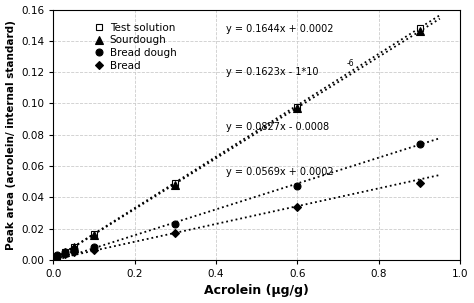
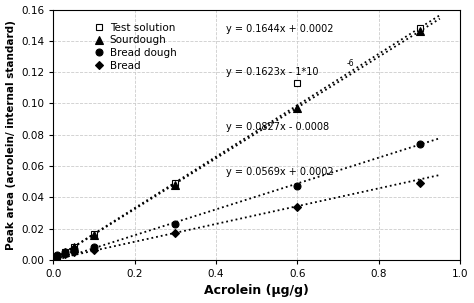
Test solution/0.6: 0.098 -> 0.113
